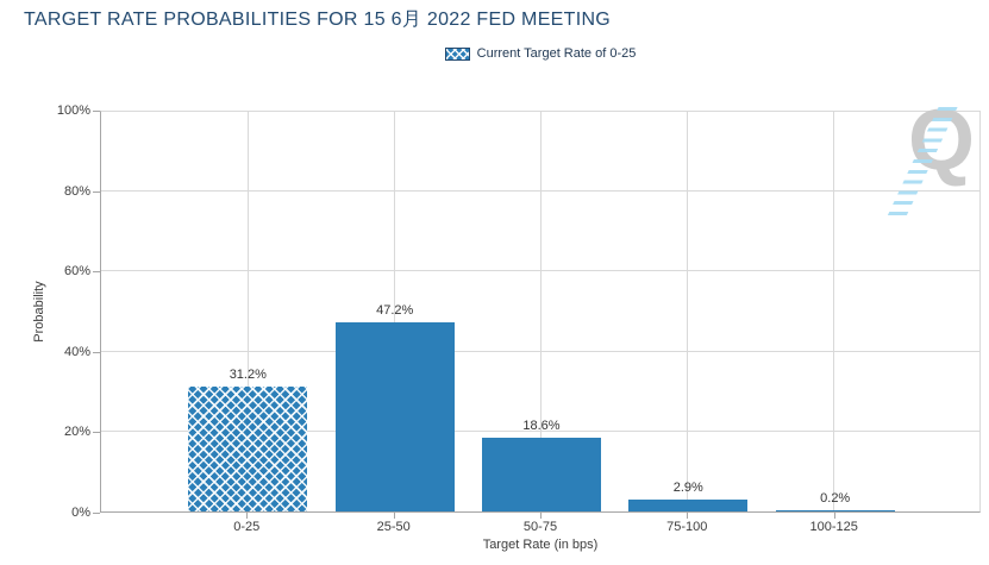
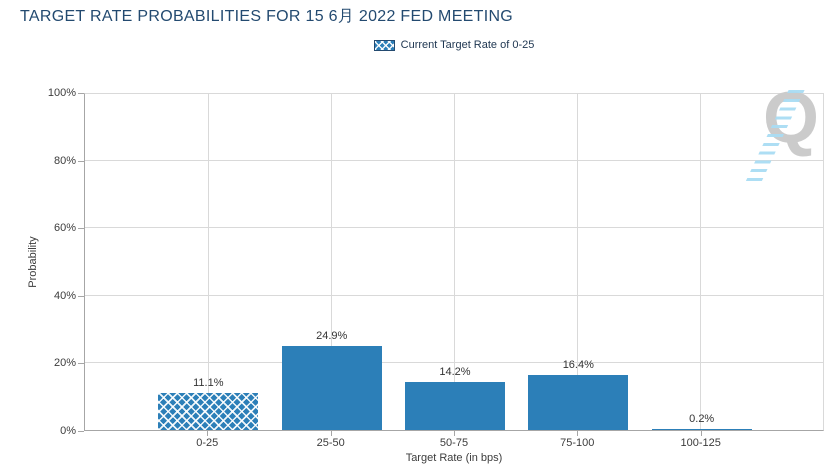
0-25: 31.2% -> 11.1%
25-50: 47.2% -> 24.9%
50-75: 18.6% -> 14.2%
75-100: 2.9% -> 16.4%
